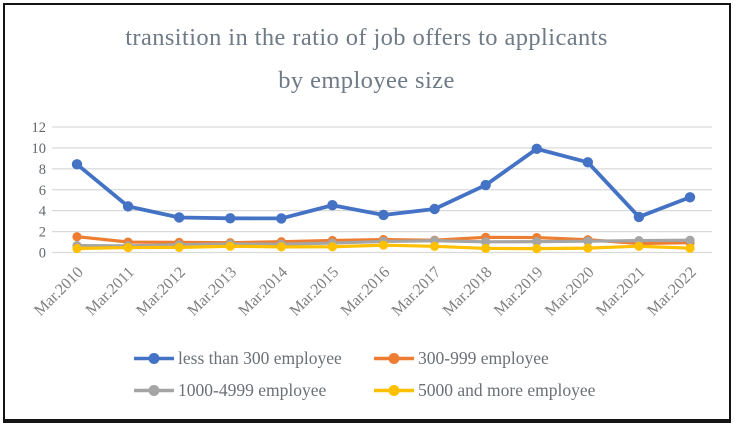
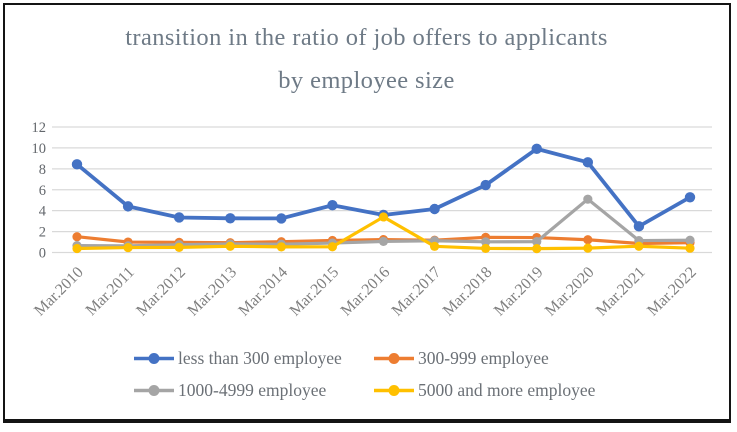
5000 and more employee/Mar.2016: 0.7 -> 3.4
1000-4999 employee/Mar.2020: 1.1 -> 5.1
less than 300 employee/Mar.2021: 3.4 -> 2.5
